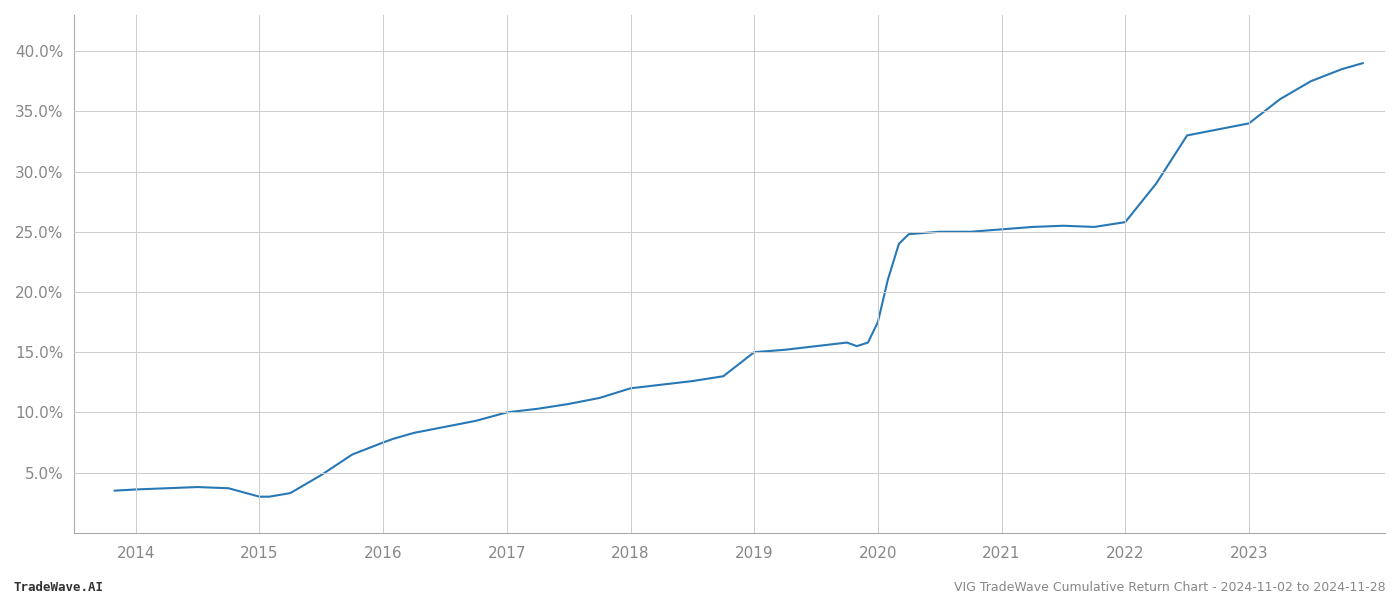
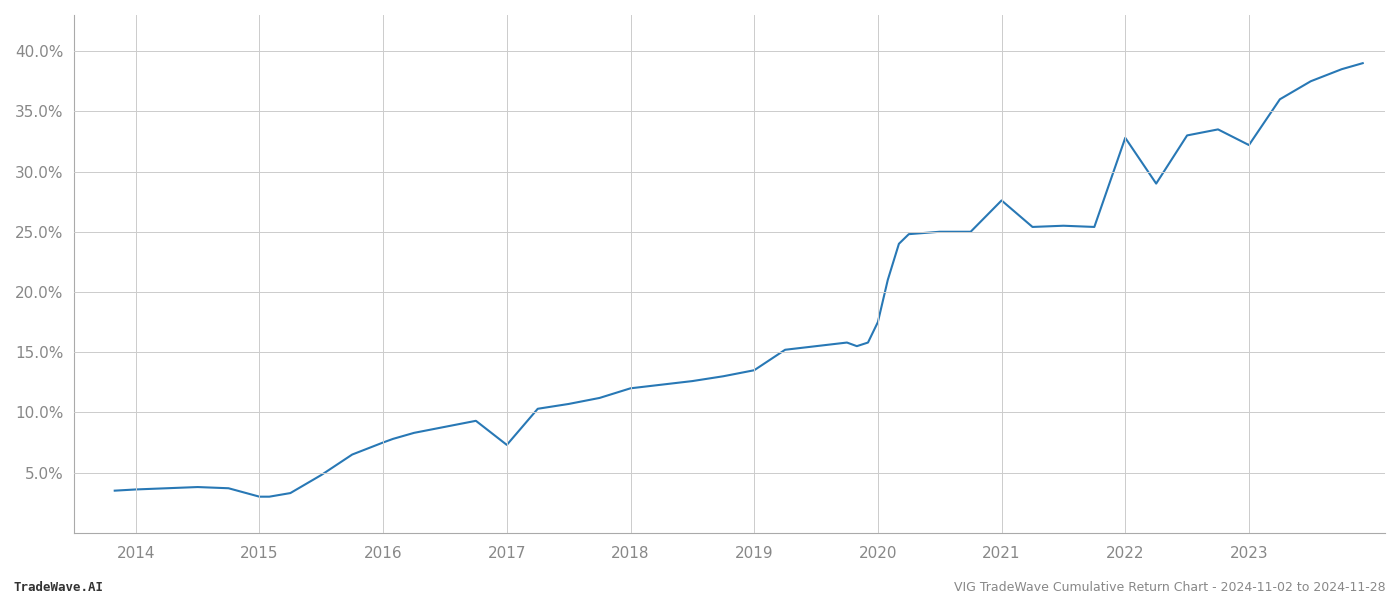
2017: 10.0% -> 7.3%
2019: 15.0% -> 13.5%
2021: 25.2% -> 27.6%
2022: 25.8% -> 32.8%
2023: 34.0% -> 32.2%
